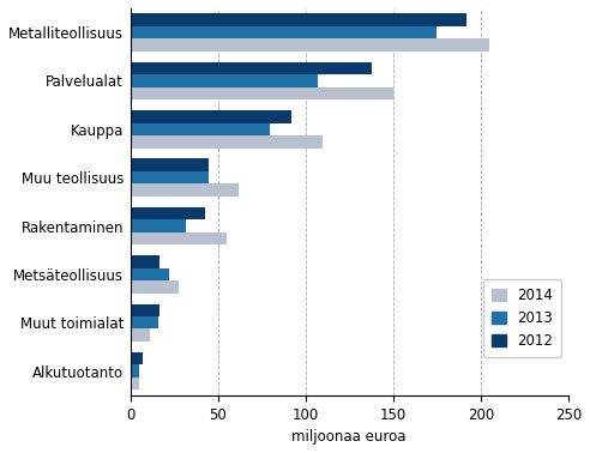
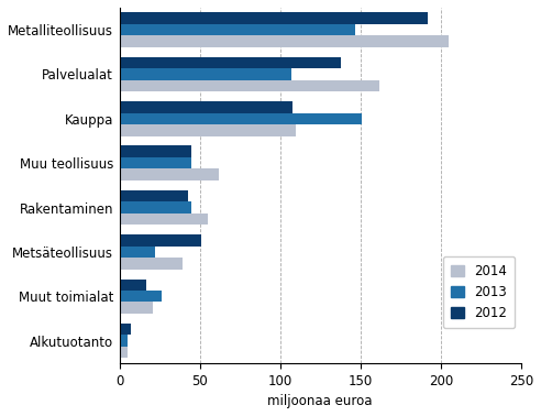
2013/Metalliteollisuus: 175 -> 147
2014/Palvelualat: 150 -> 162
2012/Kauppa: 92 -> 108
2013/Kauppa: 80 -> 151
2013/Rakentaminen: 32 -> 45
2012/Metsäteollisuus: 17 -> 51
2014/Metsäteollisuus: 28 -> 39
2013/Muut toimialat: 16 -> 26
2014/Muut toimialat: 11 -> 21
